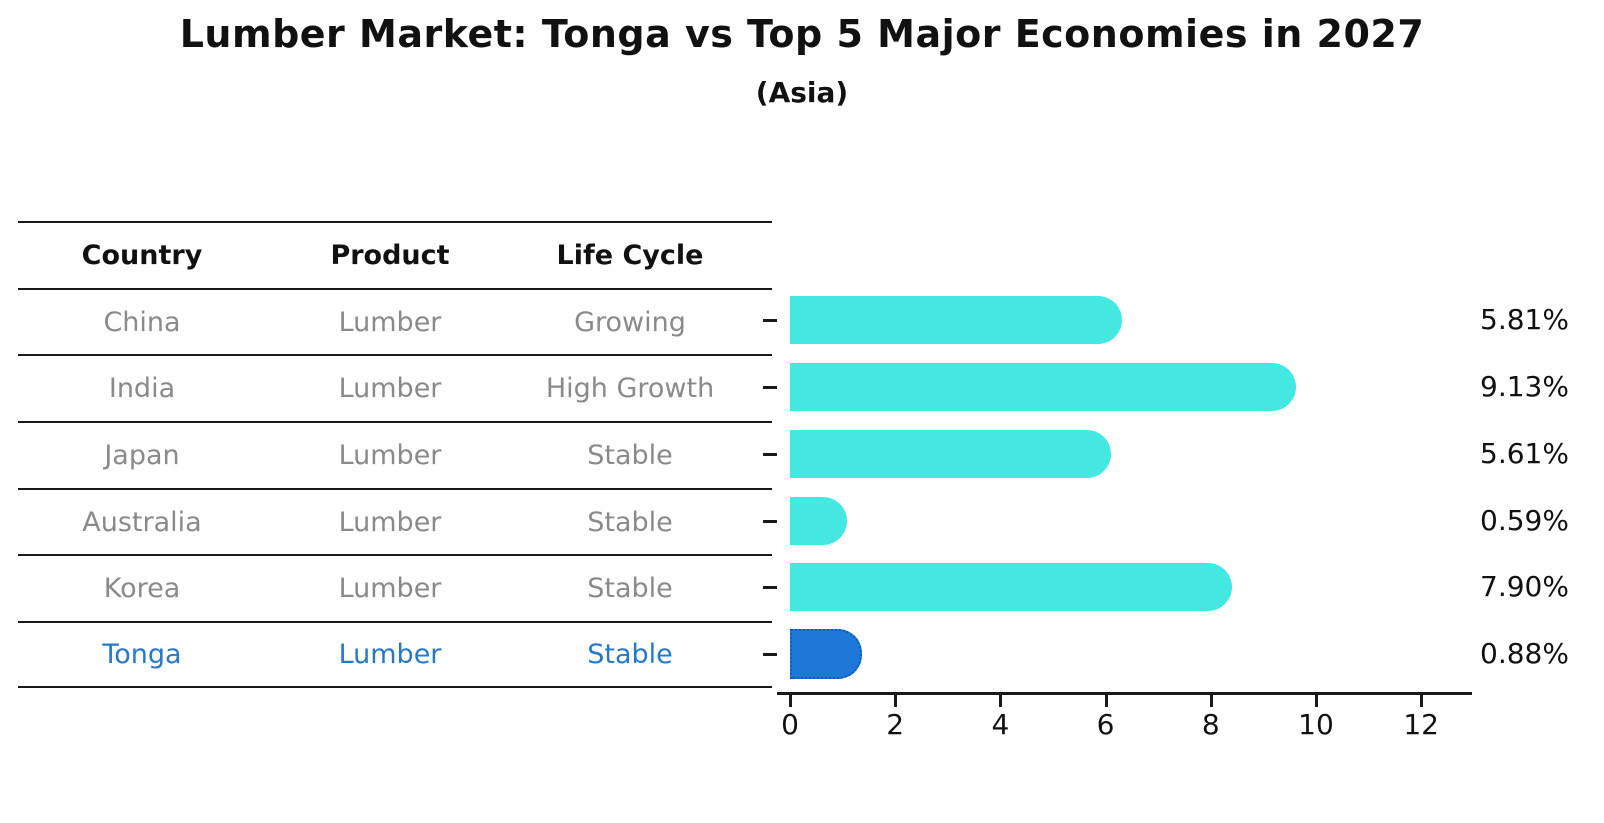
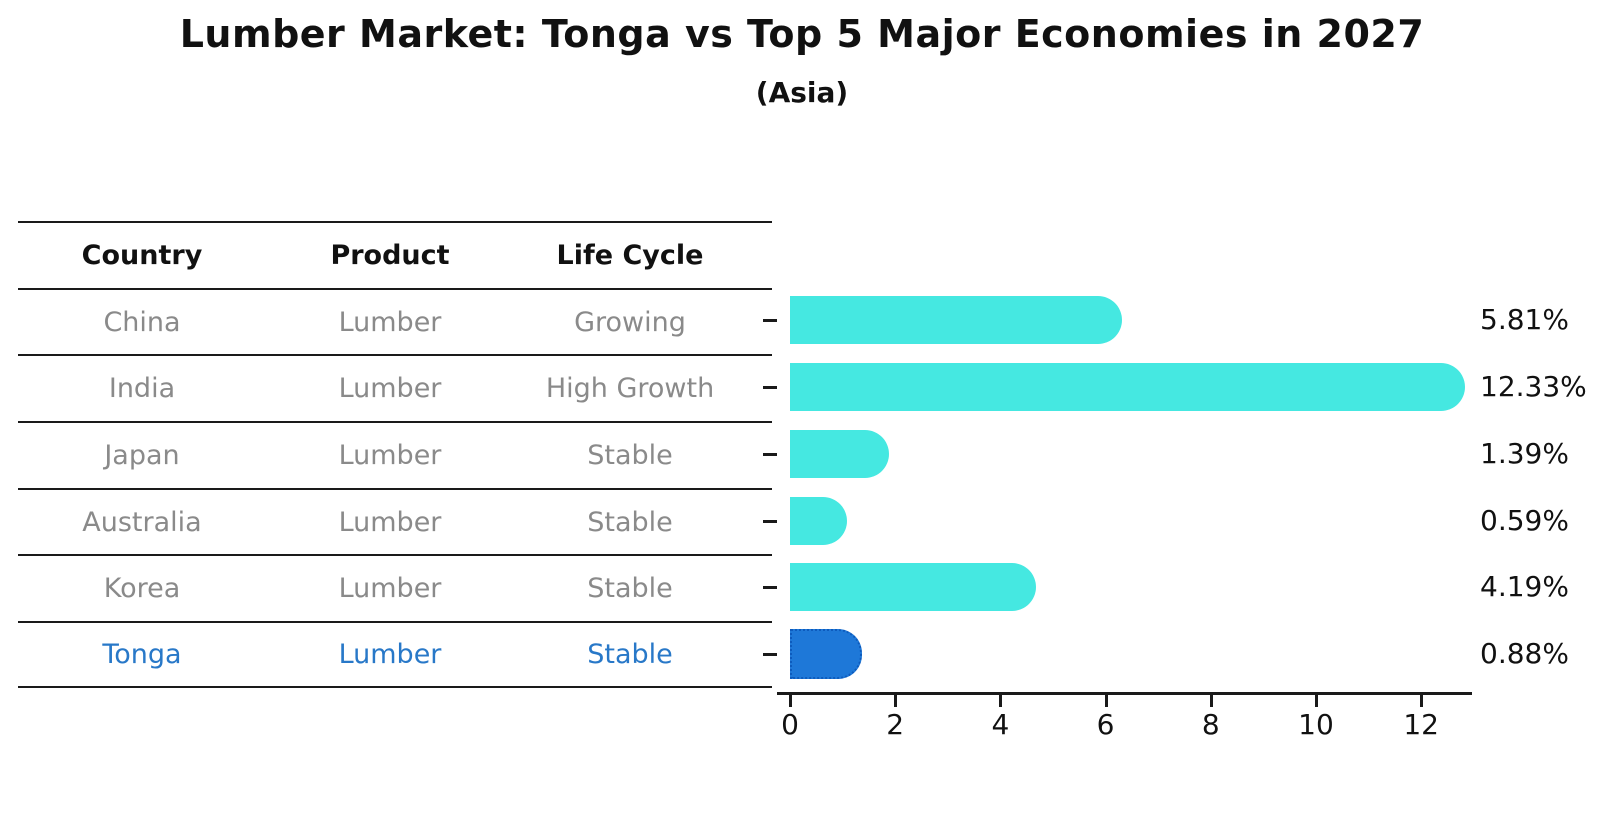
India: 9.13% -> 12.33%
Japan: 5.61% -> 1.39%
Korea: 7.90% -> 4.19%
